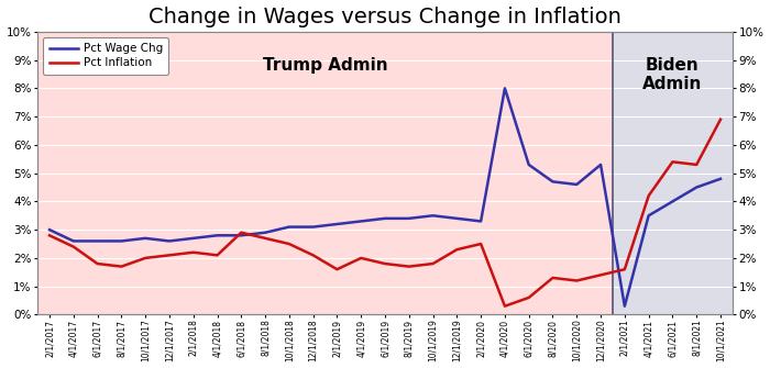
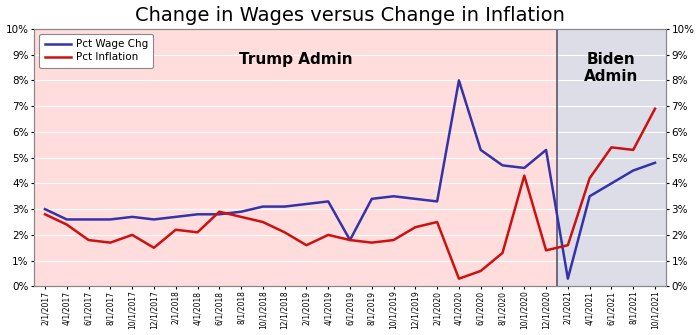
Pct Inflation/12/1/2017: 2.1% -> 1.5%
Pct Wage Chg/6/1/2019: 3.4% -> 1.8%
Pct Inflation/10/1/2020: 1.2% -> 4.3%
